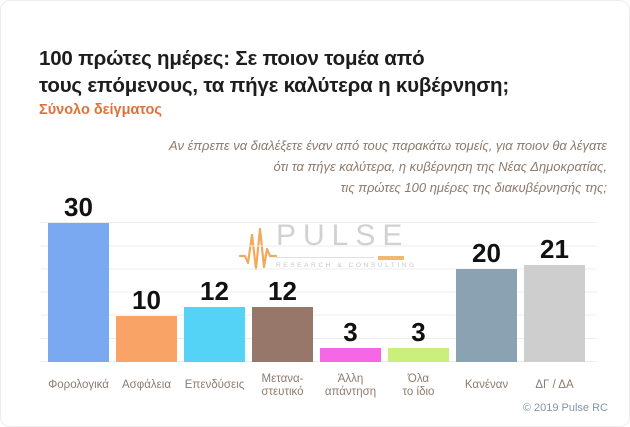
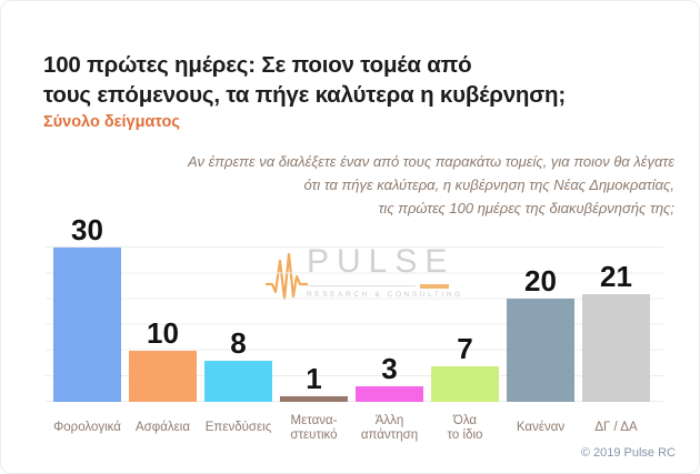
Επενδύσεις: 12 -> 8
Μετανα- στευτικό: 12 -> 1
Όλα το ίδιο: 3 -> 7
